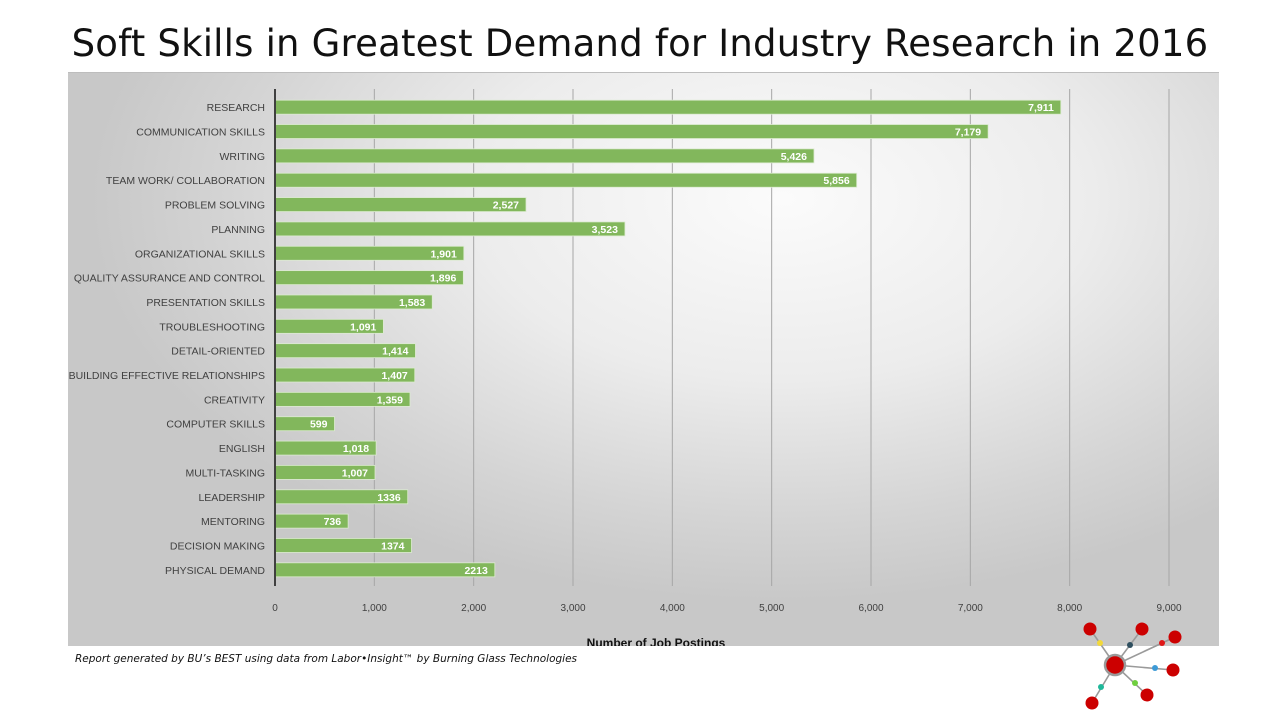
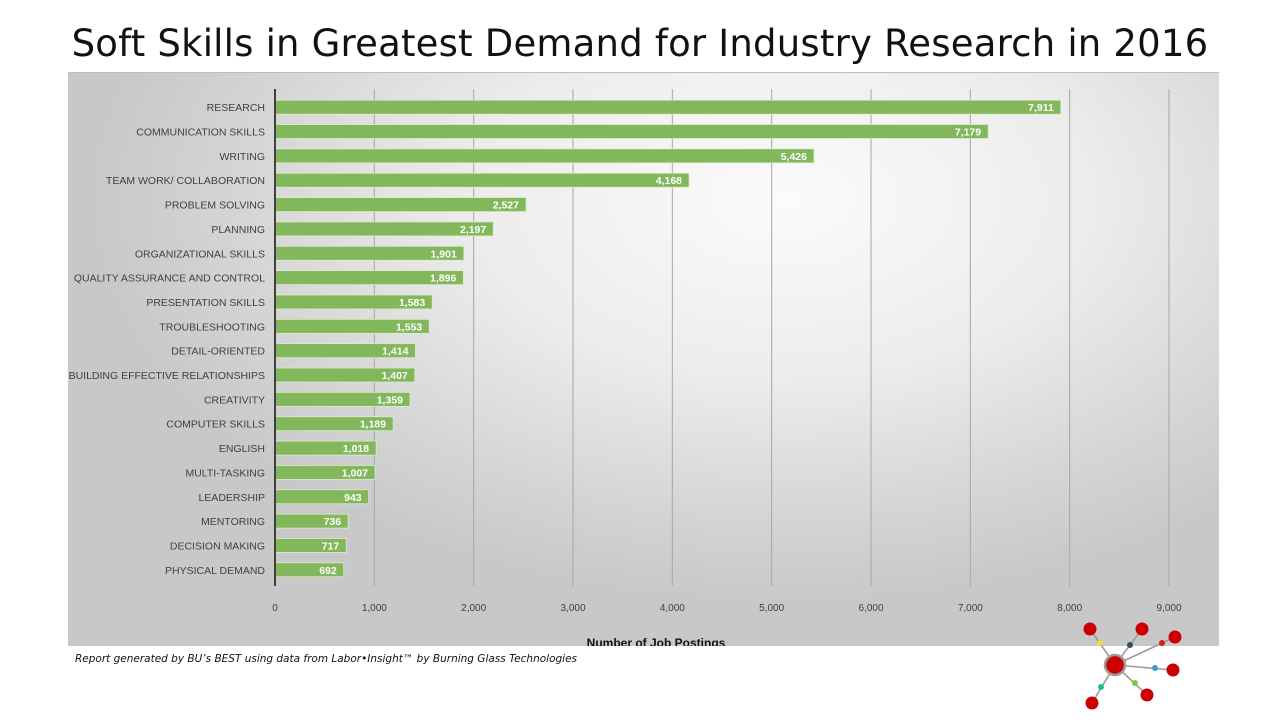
TEAM WORK/ COLLABORATION: 5,856 -> 4,168
PLANNING: 3,523 -> 2,197
TROUBLESHOOTING: 1,091 -> 1,553
COMPUTER SKILLS: 599 -> 1,189
LEADERSHIP: 1336 -> 943
DECISION MAKING: 1374 -> 717
PHYSICAL DEMAND: 2213 -> 692
